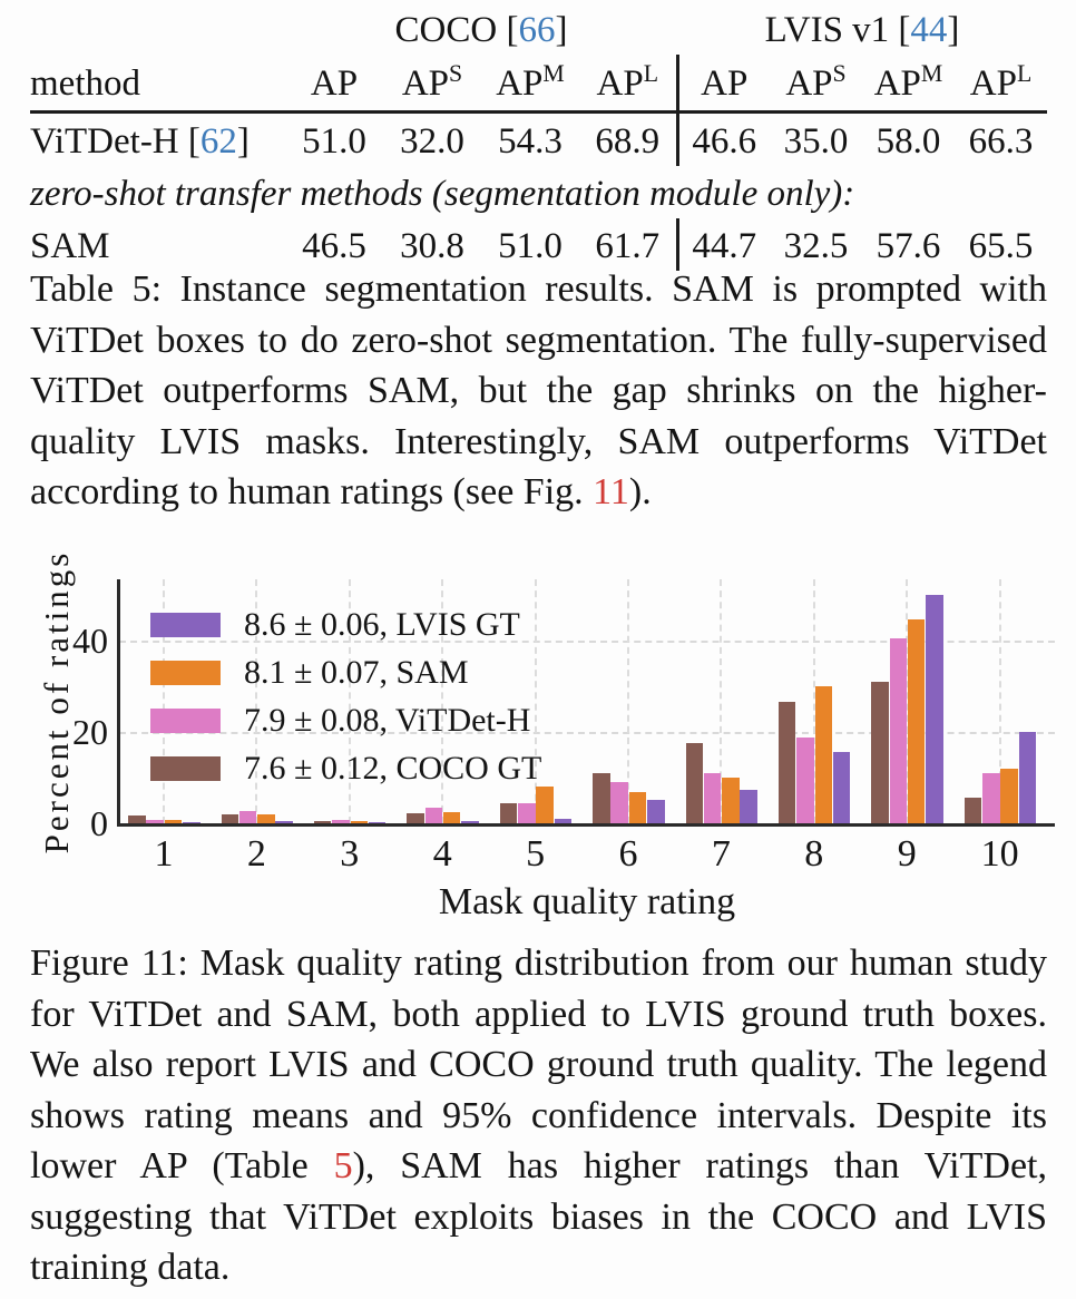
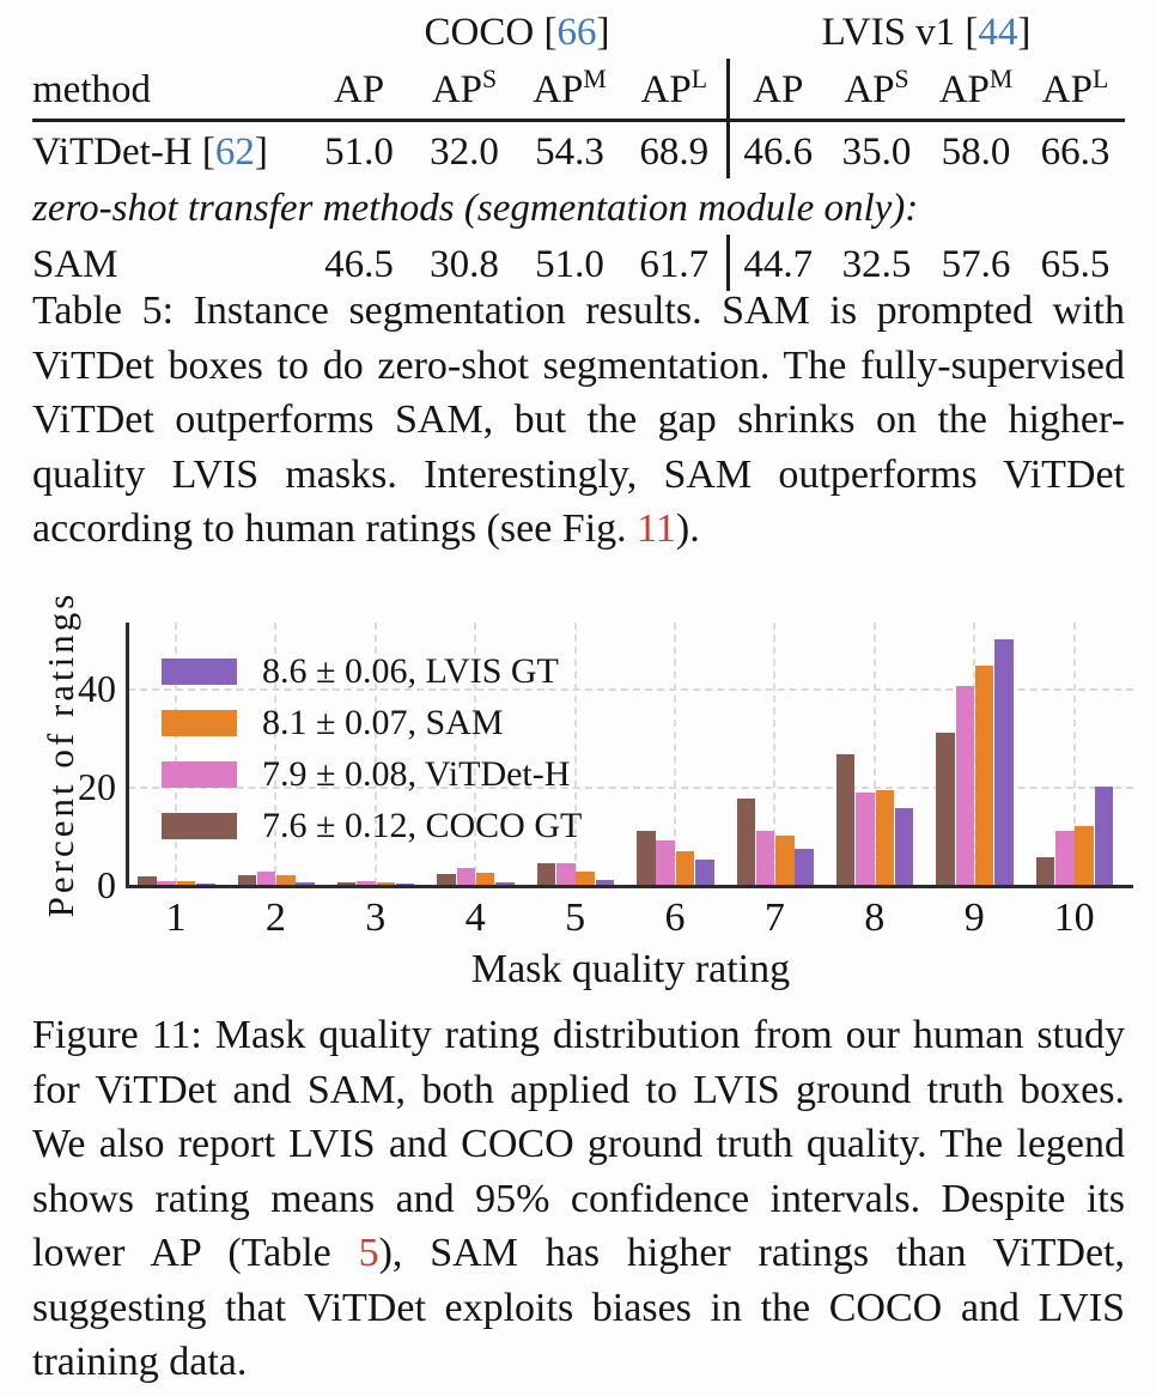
SAM/5: 8 -> 3
SAM/8: 30 -> 19
